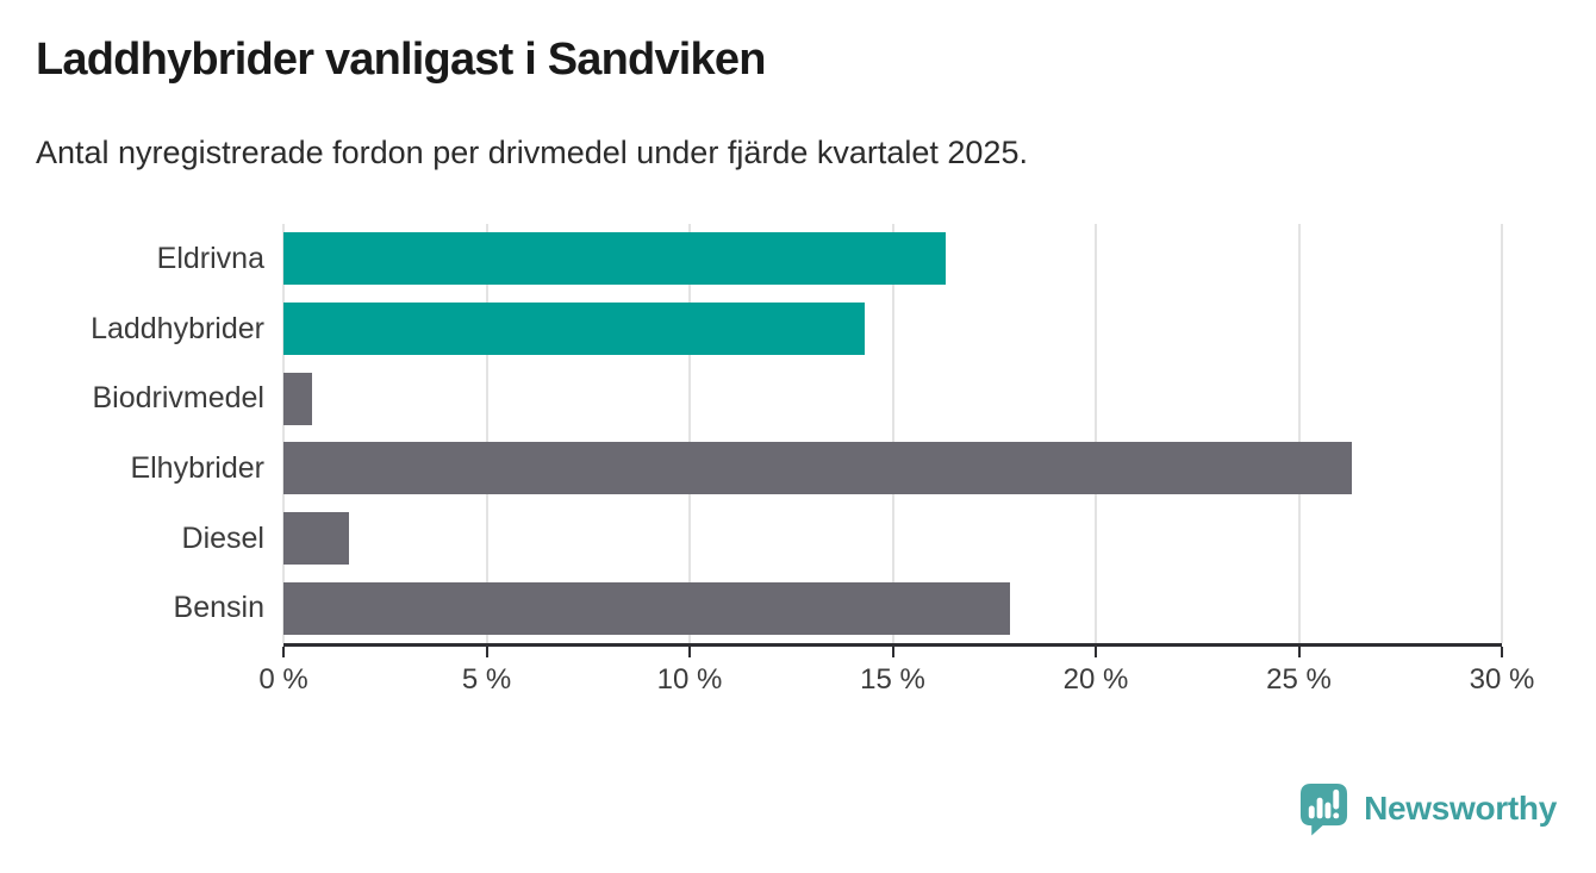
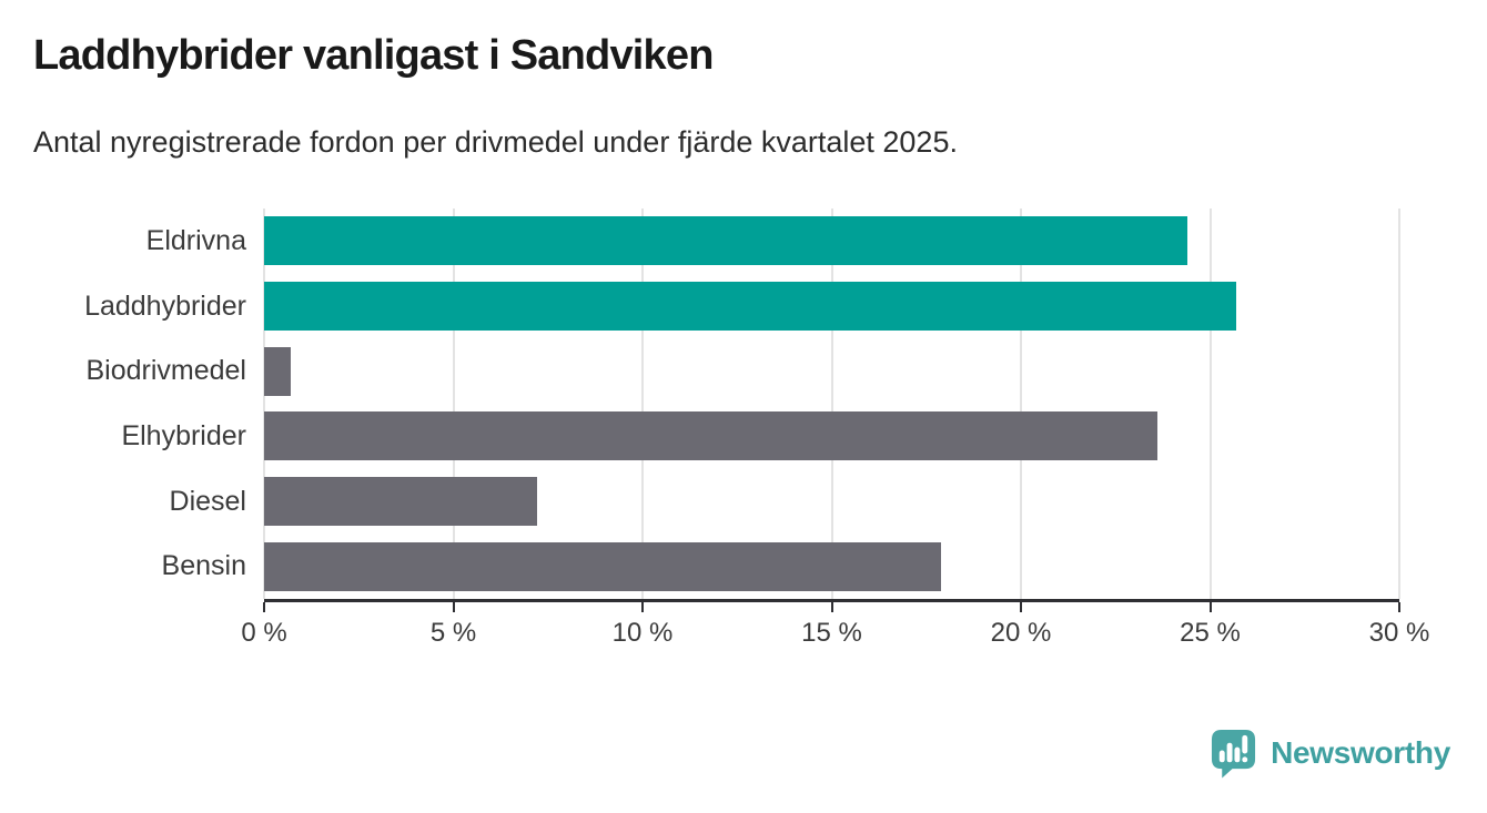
Eldrivna: 16.3% -> 24.4%
Laddhybrider: 14.3% -> 25.7%
Elhybrider: 26.3% -> 23.6%
Diesel: 1.6% -> 7.2%
